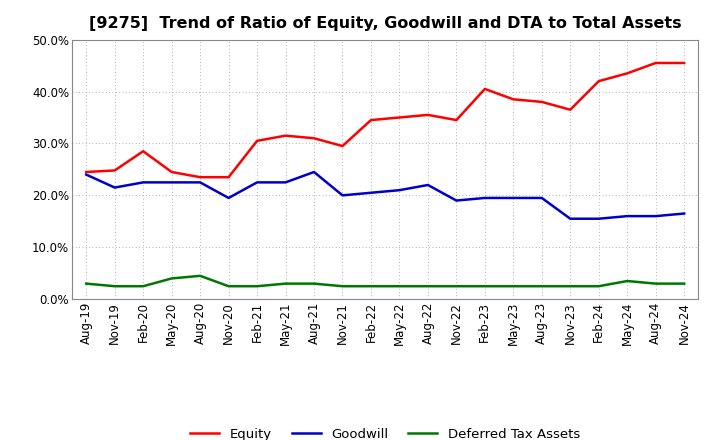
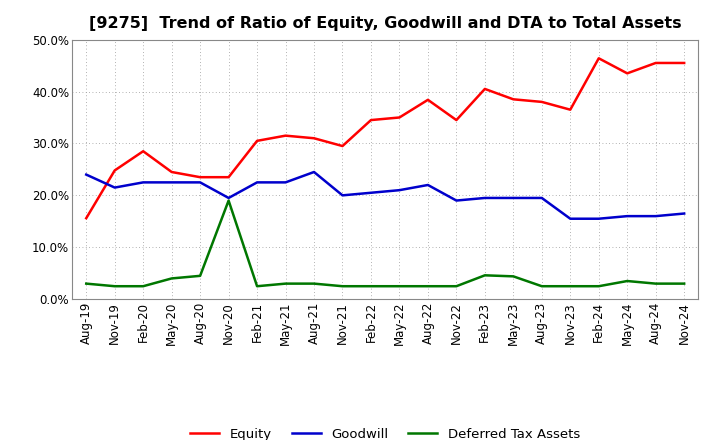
Equity/Aug-19: 24.5% -> 15.6%
Deferred Tax Assets/Nov-20: 2.5% -> 19.0%
Equity/Aug-22: 35.5% -> 38.4%
Deferred Tax Assets/Feb-23: 2.5% -> 4.6%
Deferred Tax Assets/May-23: 2.5% -> 4.4%
Equity/Feb-24: 42.0% -> 46.4%
